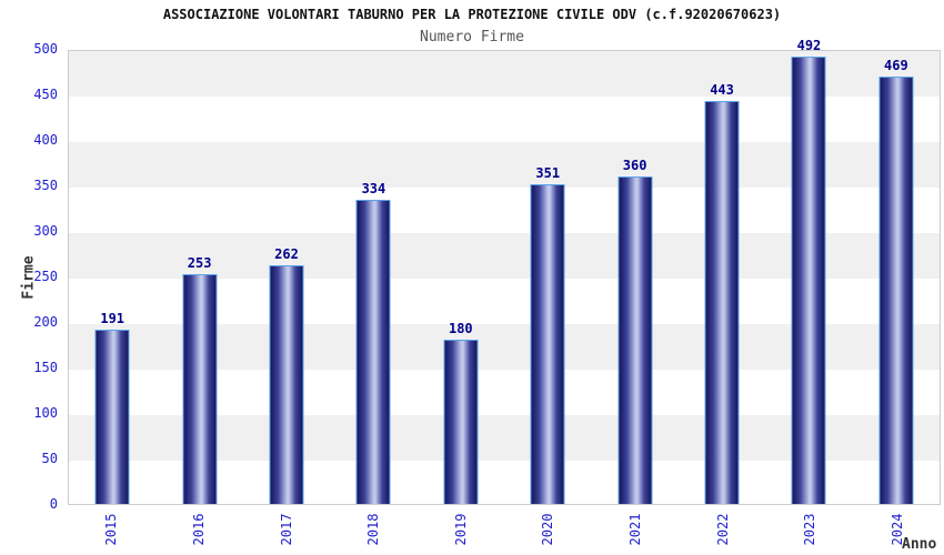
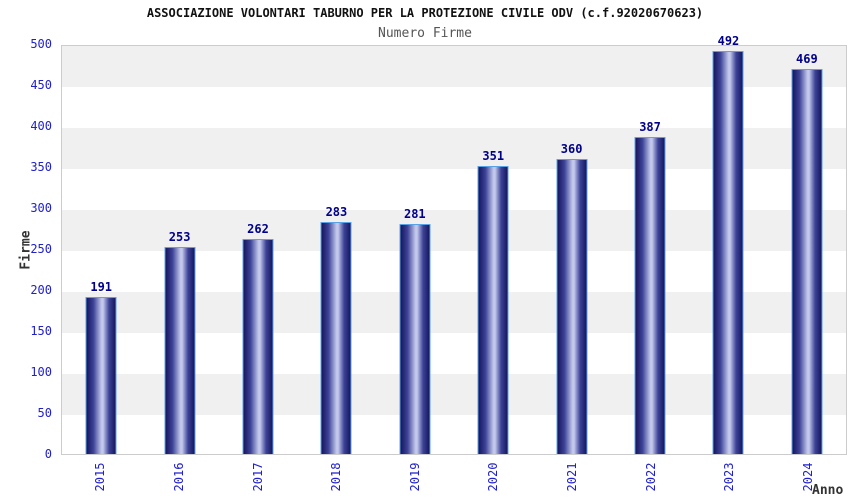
2018: 334 -> 283
2019: 180 -> 281
2022: 443 -> 387
